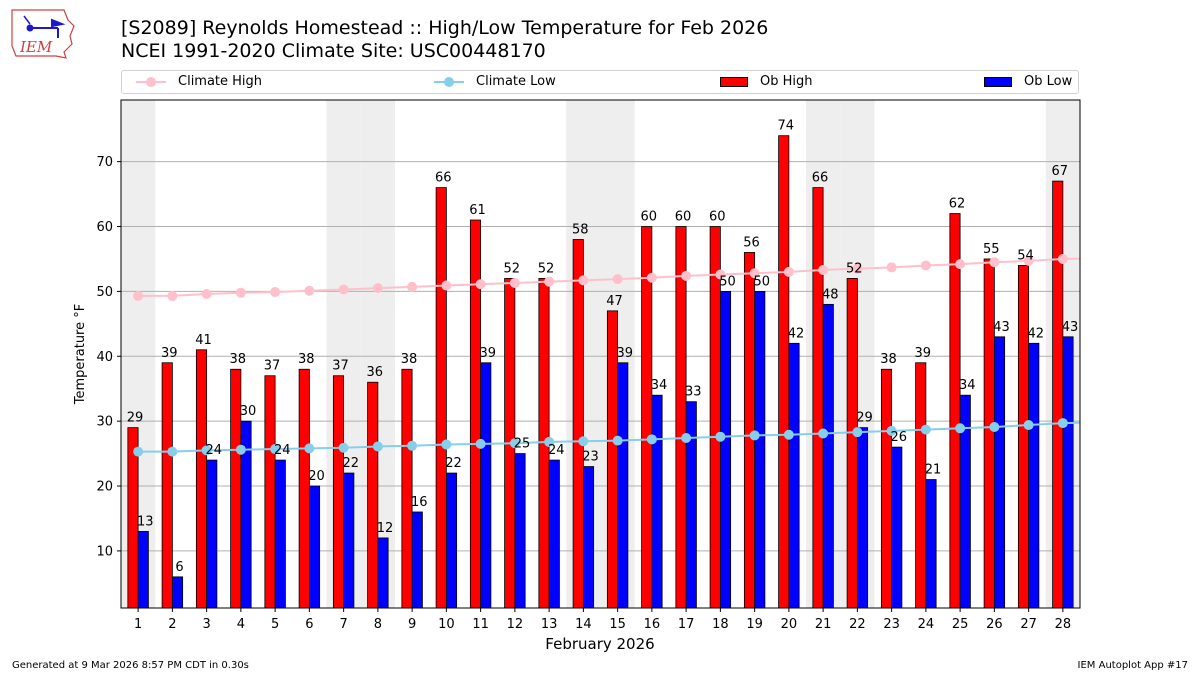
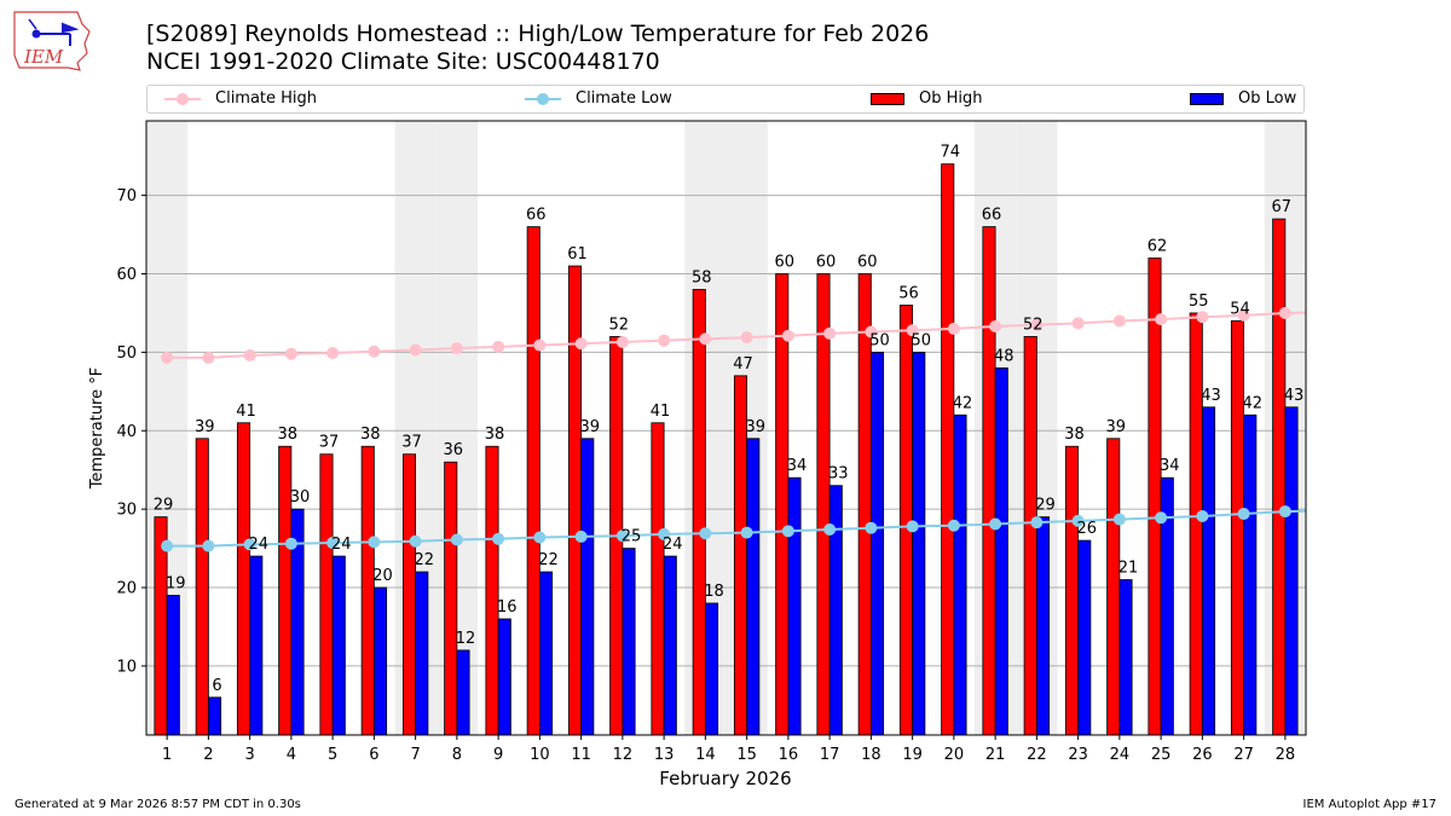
Ob Low/1: 13 -> 19
Ob High/13: 52 -> 41
Ob Low/14: 23 -> 18
